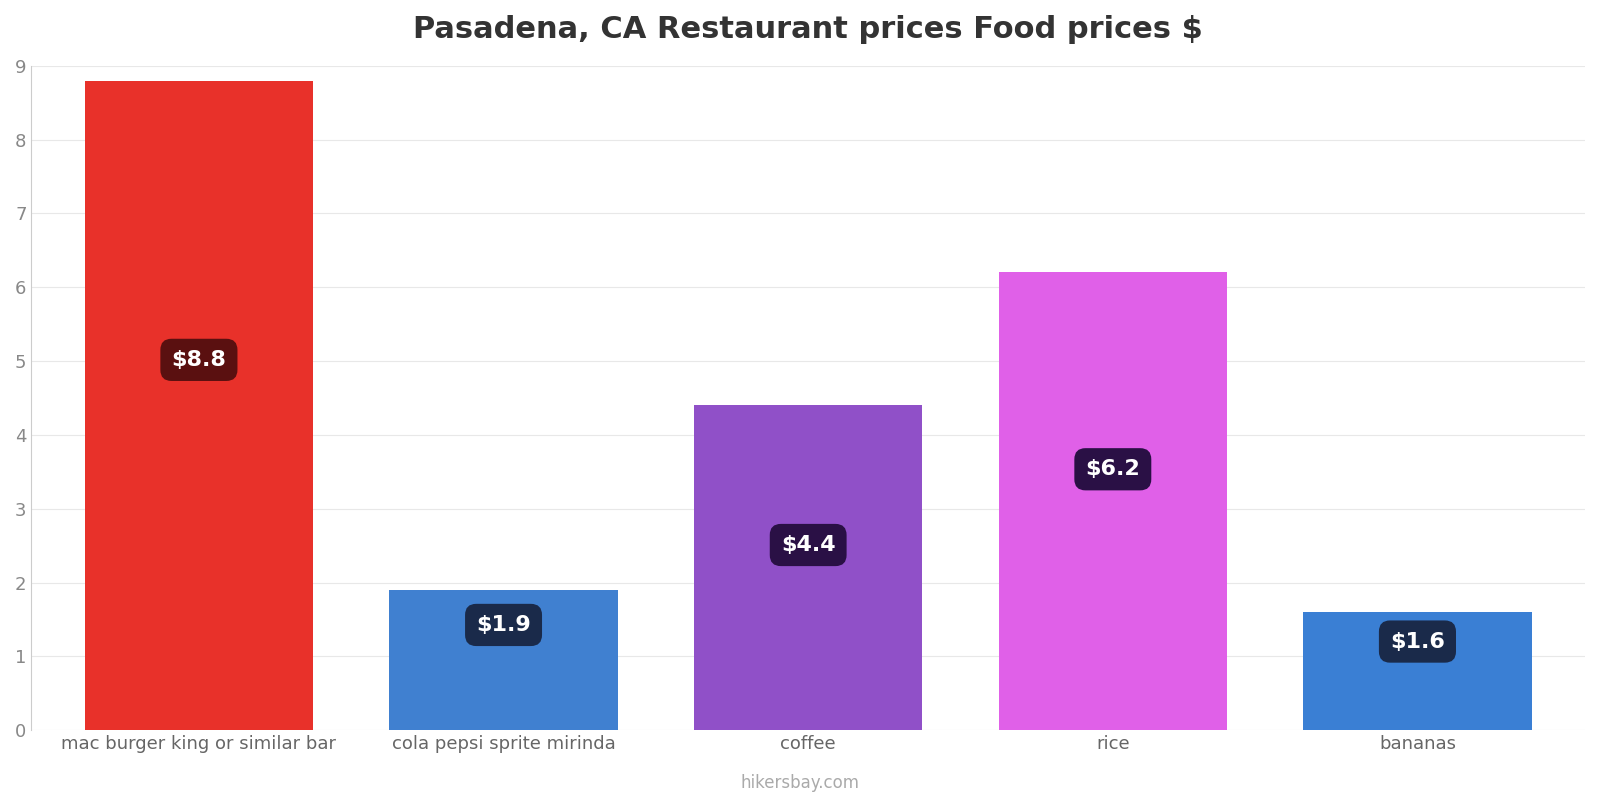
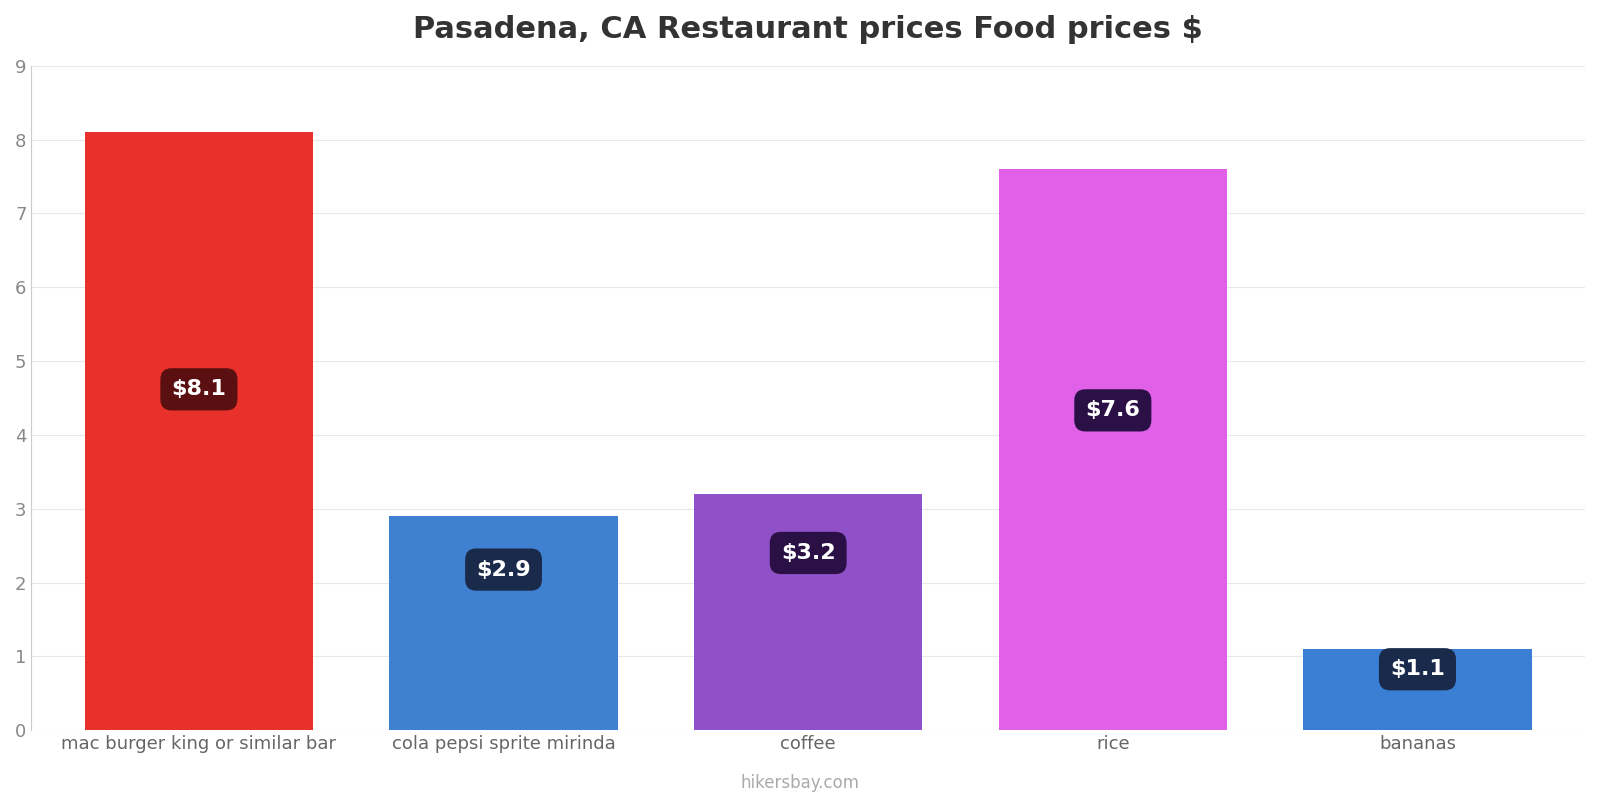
mac burger king or similar bar: $8.8 -> $8.1
cola pepsi sprite mirinda: $1.9 -> $2.9
coffee: $4.4 -> $3.2
rice: $6.2 -> $7.6
bananas: $1.6 -> $1.1
